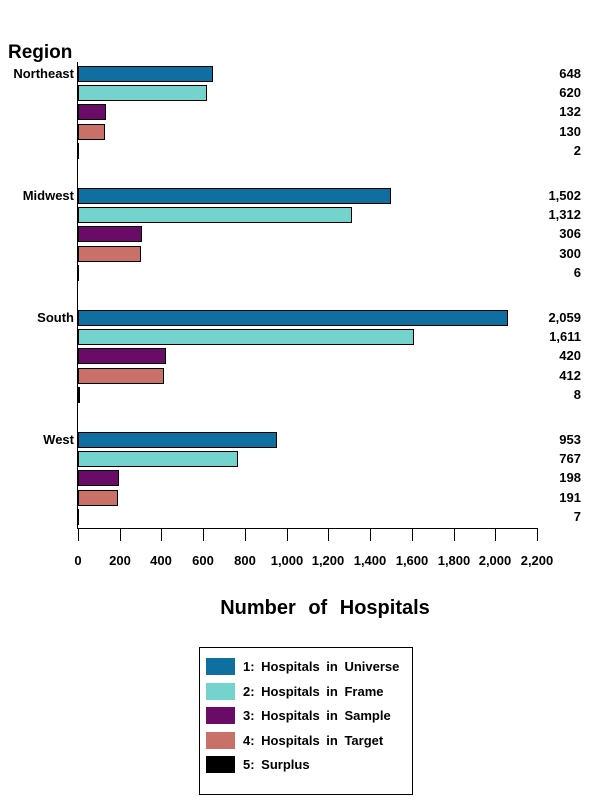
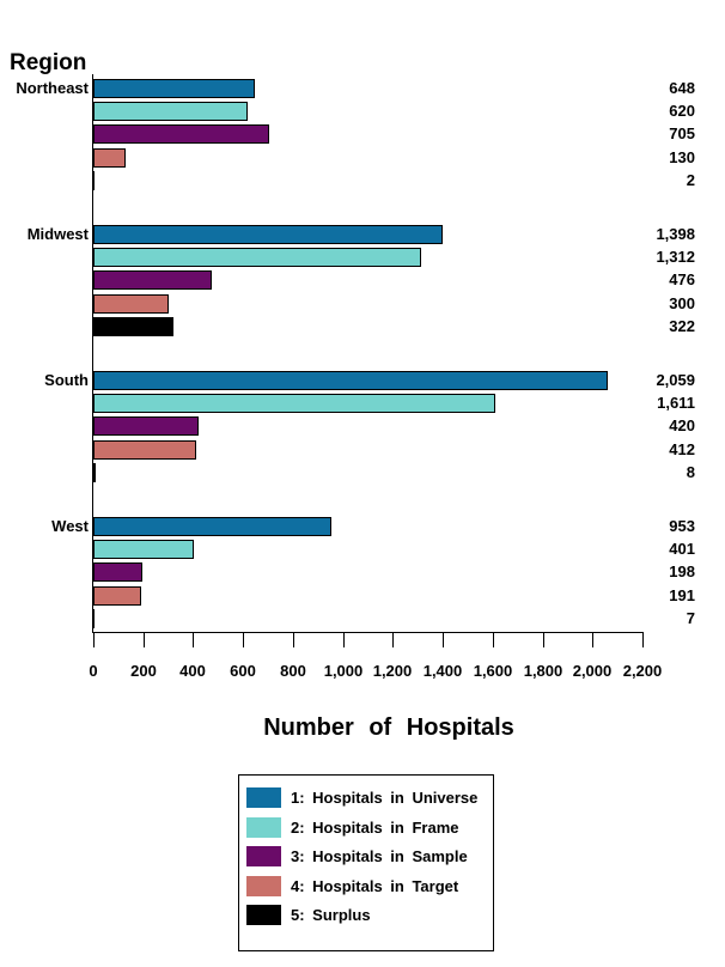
3: Hospitals in Sample/Northeast: 132 -> 705
1: Hospitals in Universe/Midwest: 1,502 -> 1,398
3: Hospitals in Sample/Midwest: 306 -> 476
5: Surplus/Midwest: 6 -> 322
2: Hospitals in Frame/West: 767 -> 401
